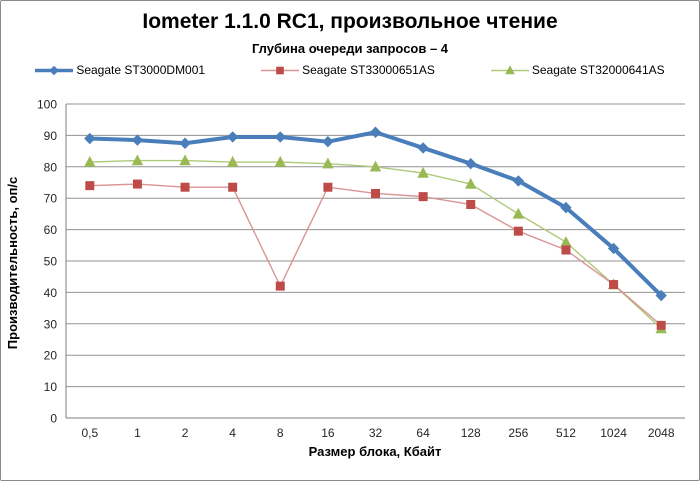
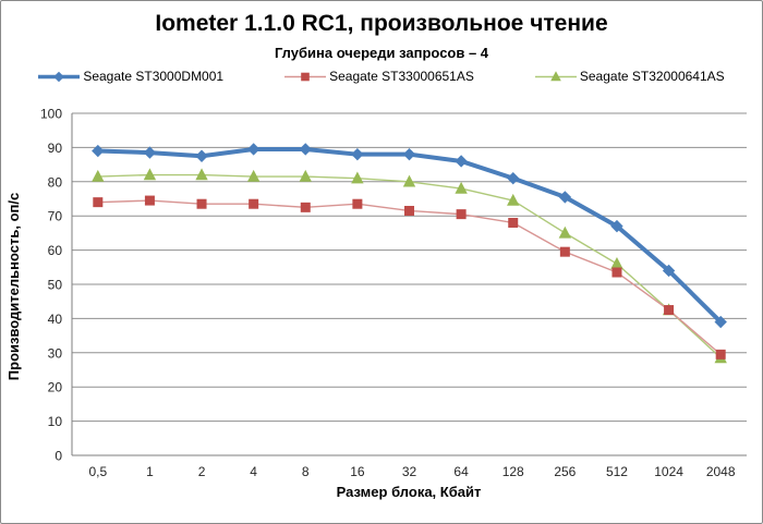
Seagate ST33000651AS/8: 42 -> 72
Seagate ST3000DM001/32: 91 -> 88
